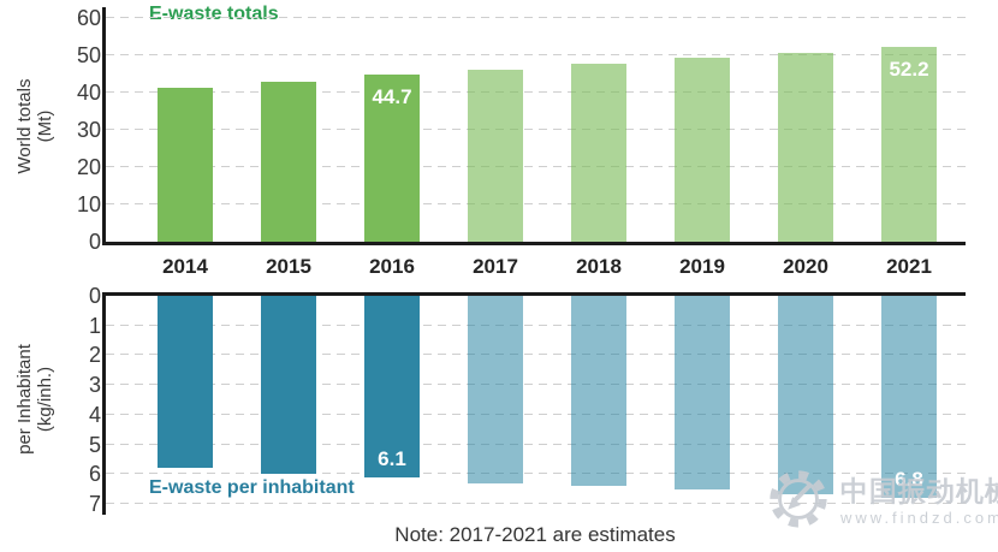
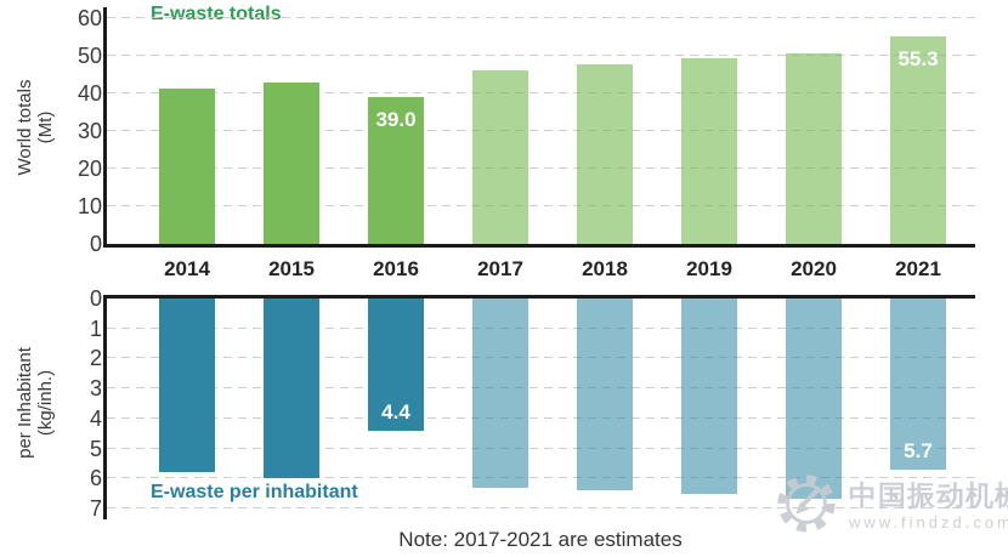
E-waste totals/2016: 44.7 -> 39.0
E-waste totals/2021: 52.2 -> 55.3
E-waste per inhabitant/2016: 6.1 -> 4.4
E-waste per inhabitant/2021: 6.8 -> 5.7
